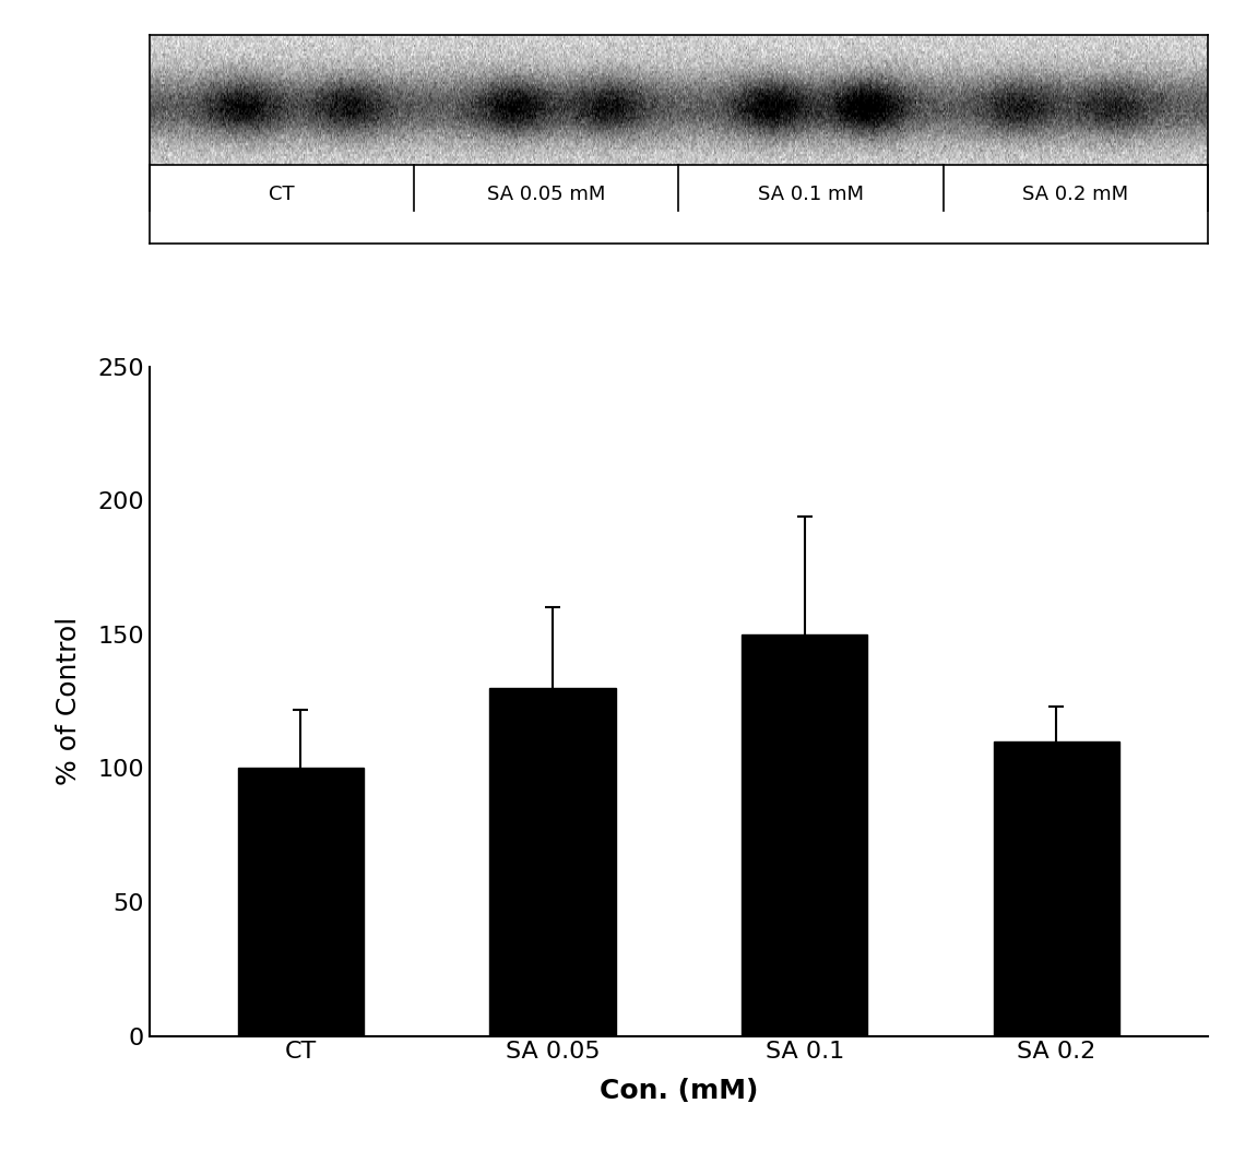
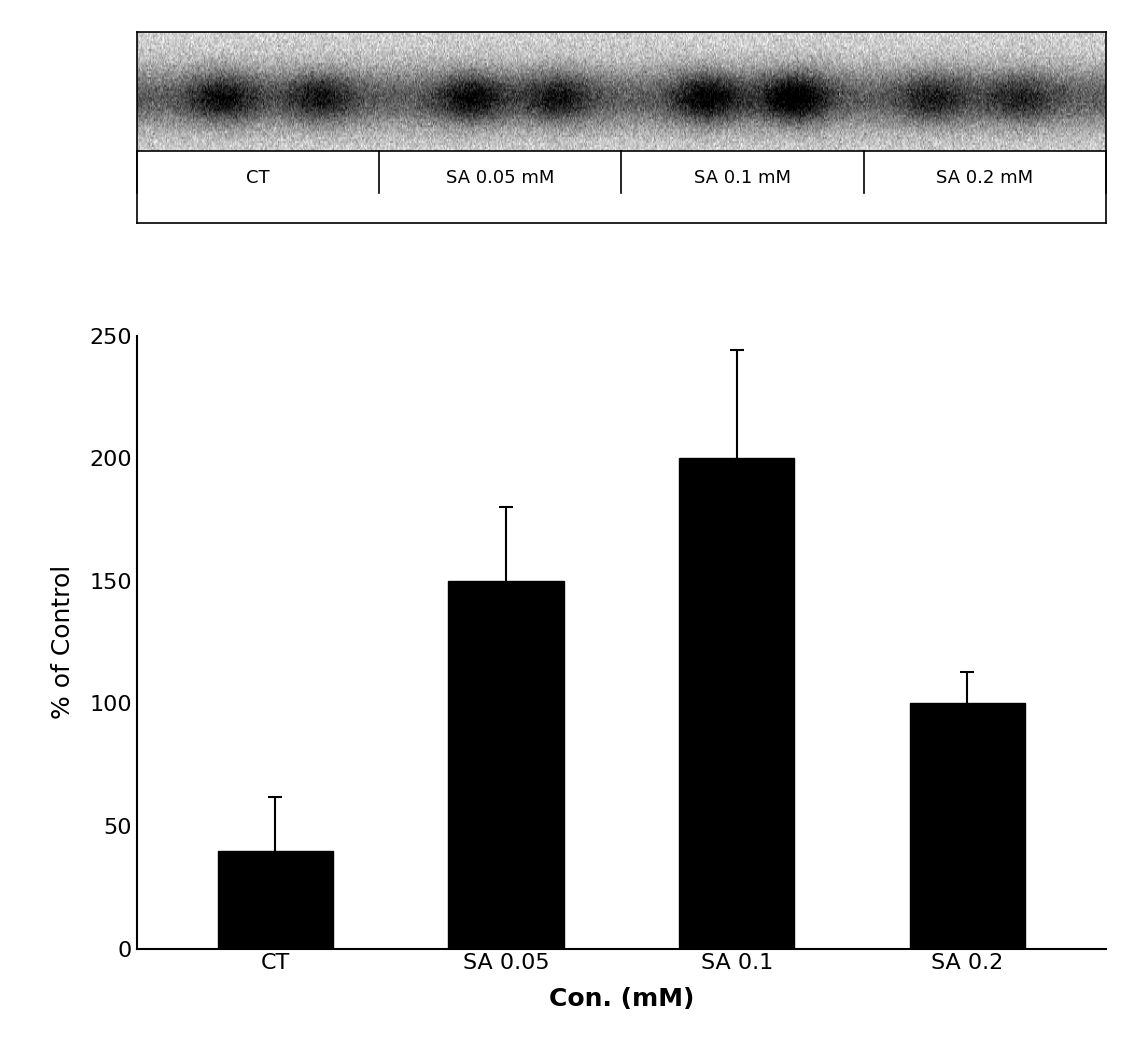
CT: 100 -> 40
SA 0.05: 130 -> 150
SA 0.1: 150 -> 200
SA 0.2: 110 -> 100
